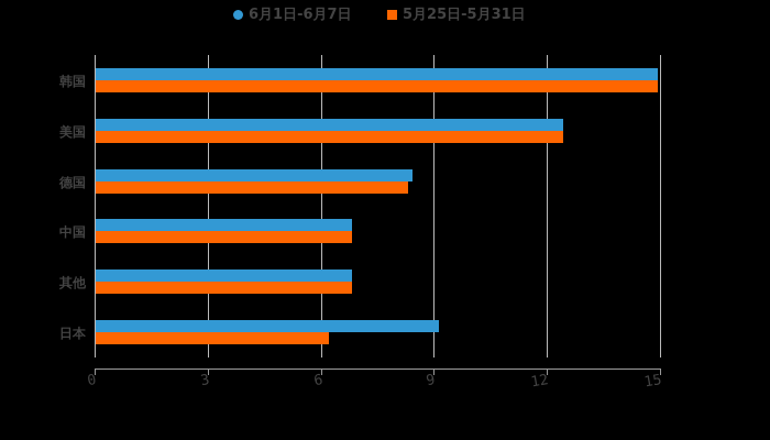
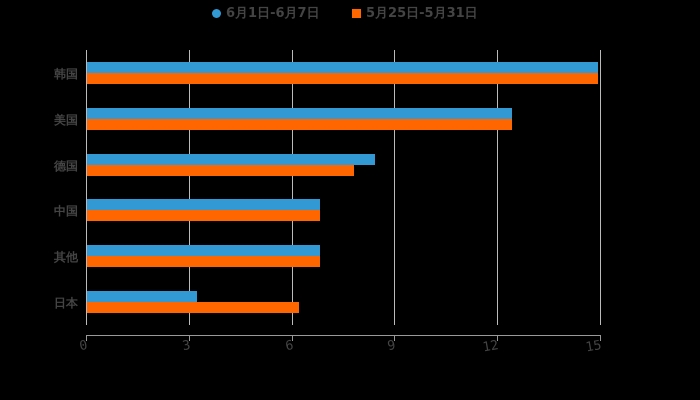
5月25日-5月31日/德国: 8.3 -> 7.8
6月1日-6月7日/日本: 9.1 -> 3.2
